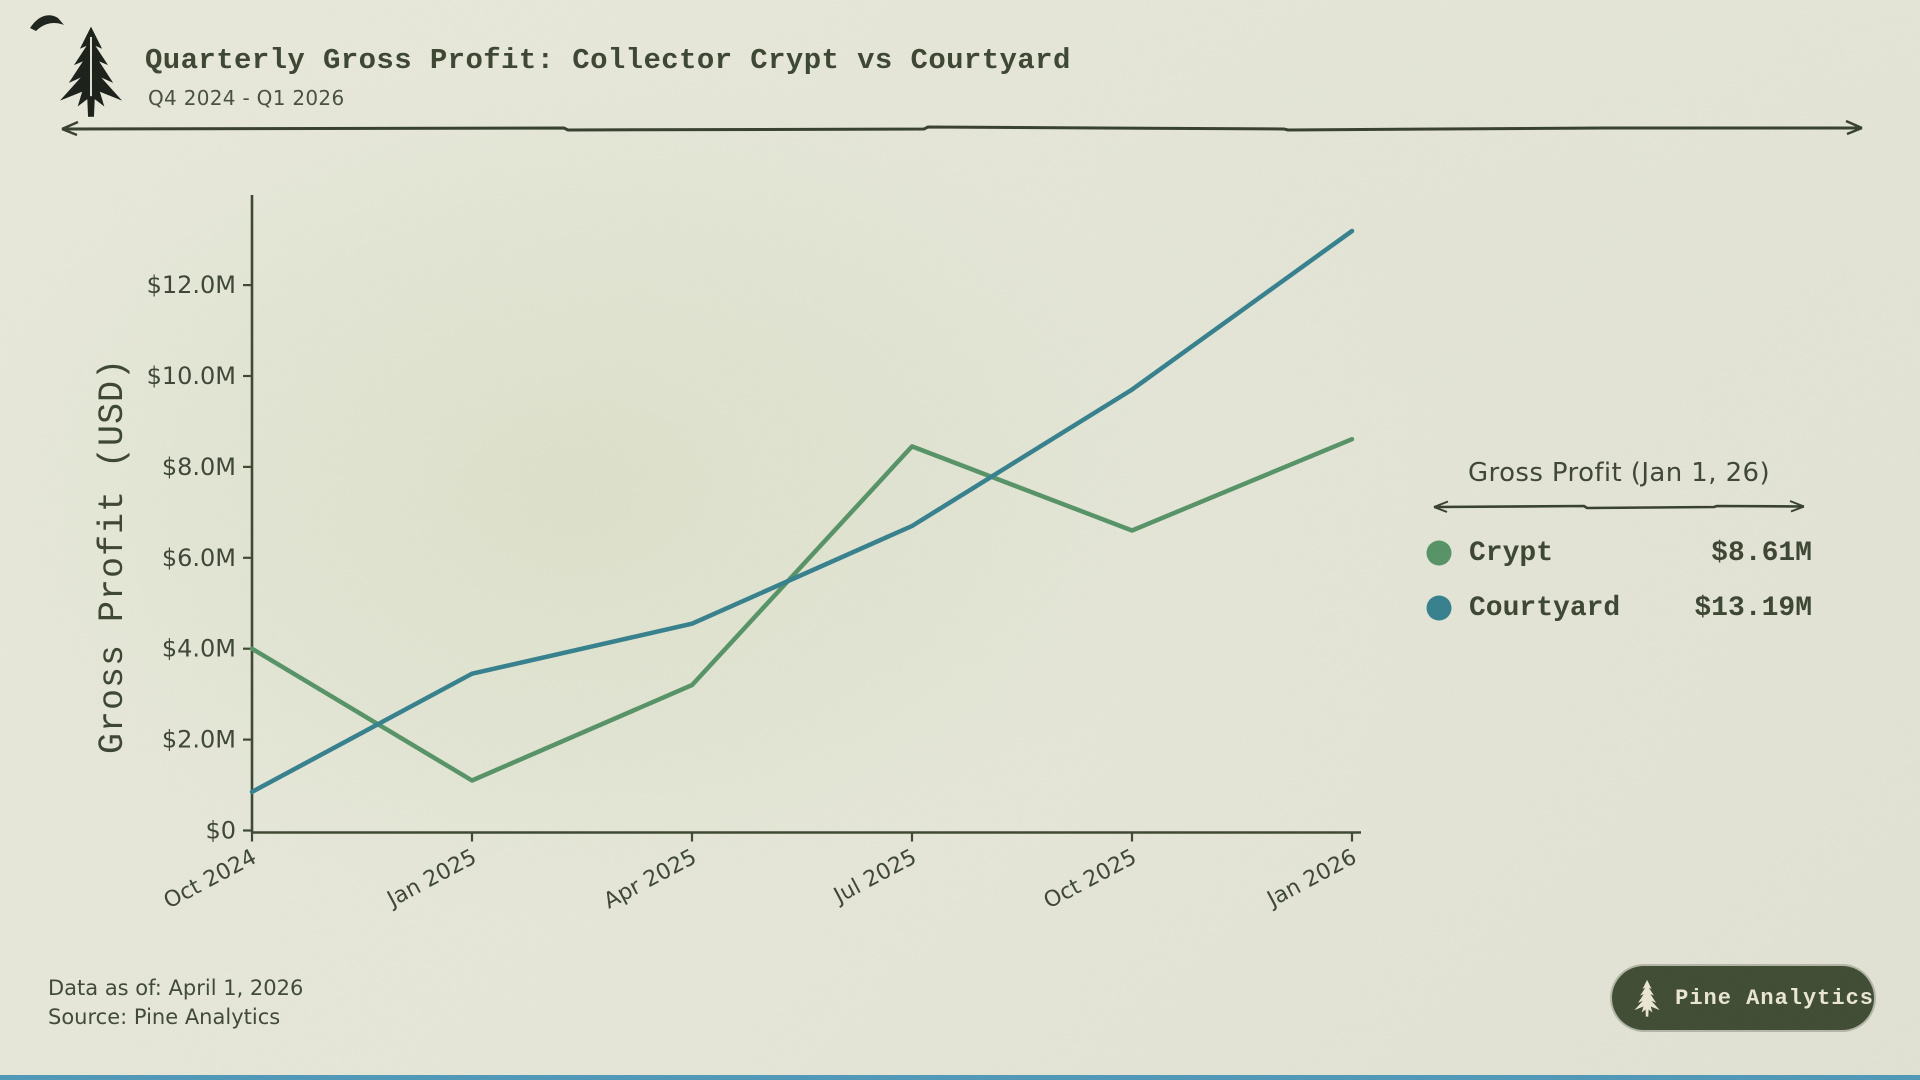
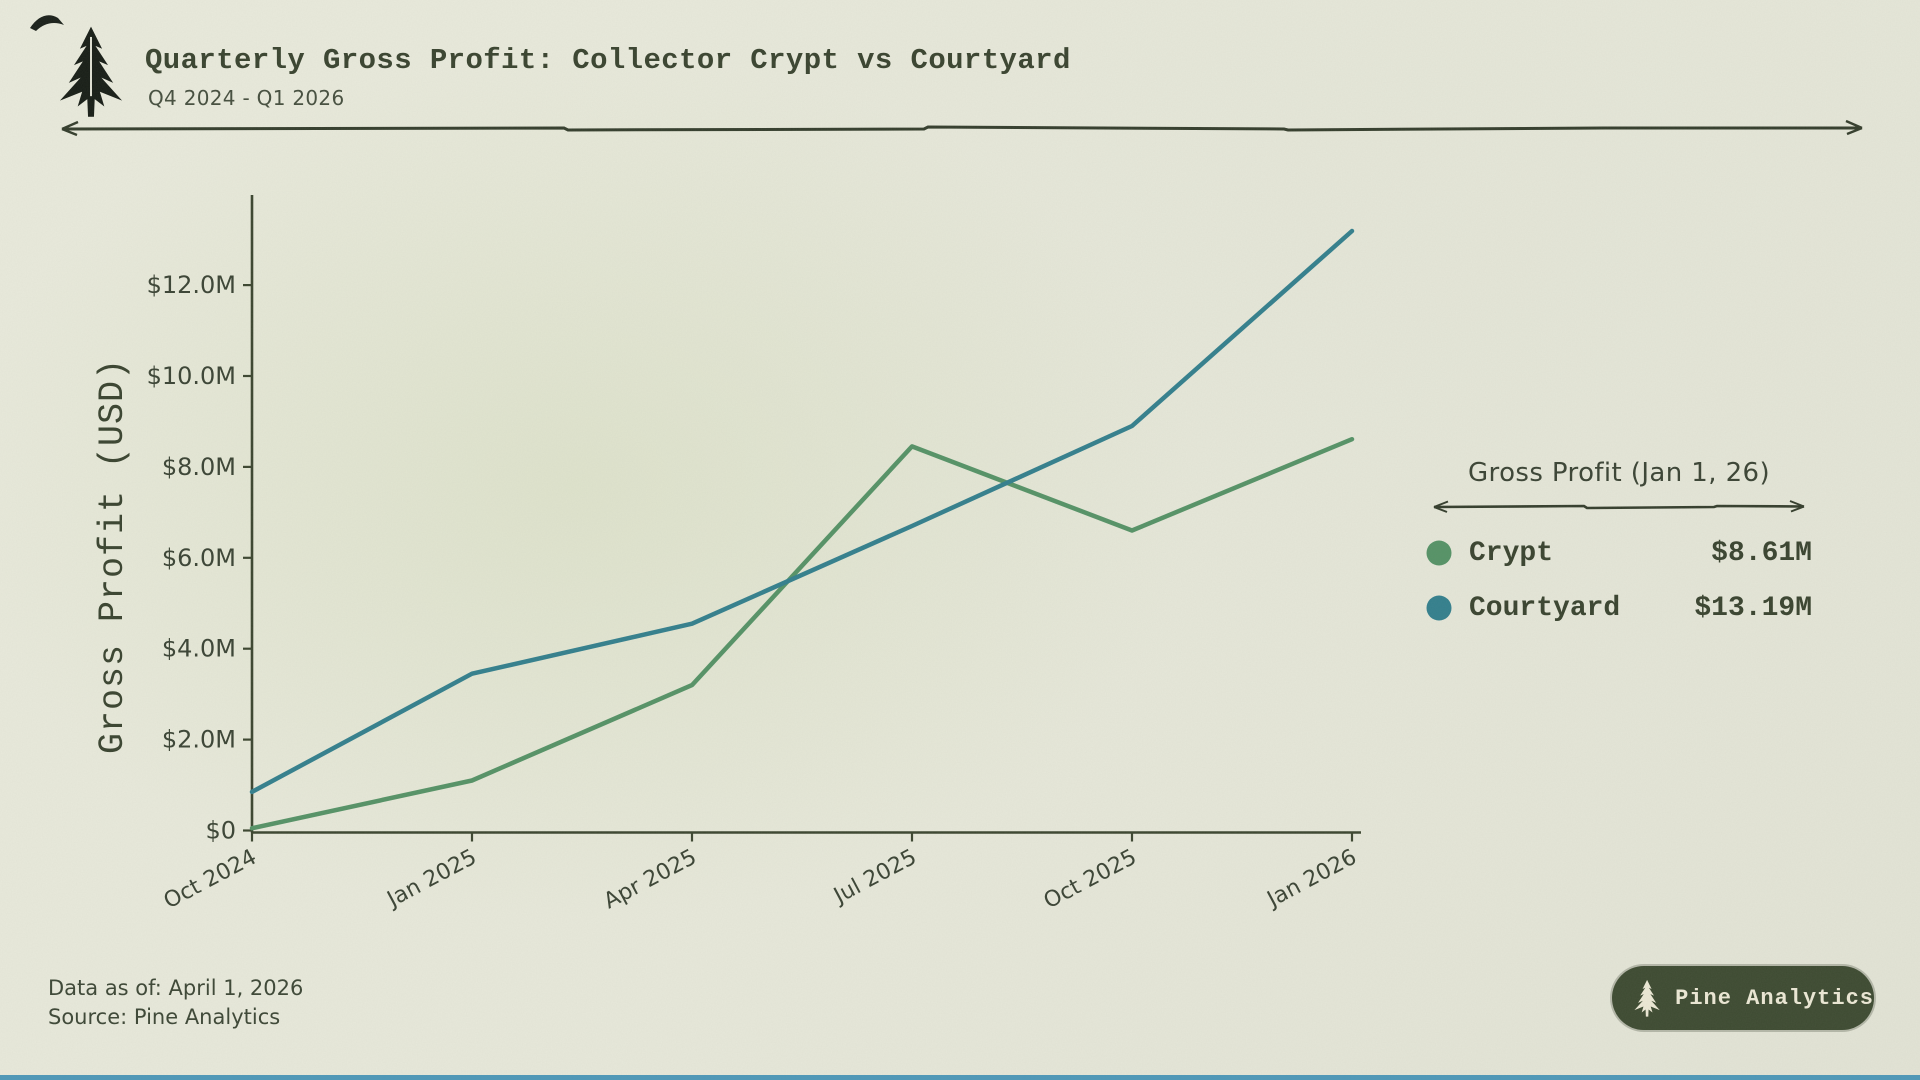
Crypt/Oct 2024: $4.0M -> $0.1M
Courtyard/Oct 2025: $9.7M -> $8.9M
